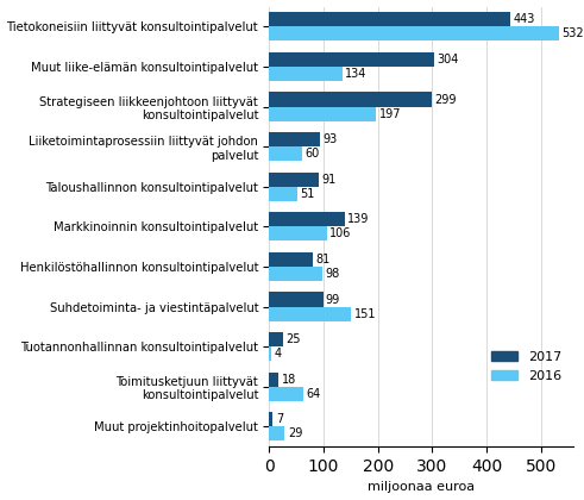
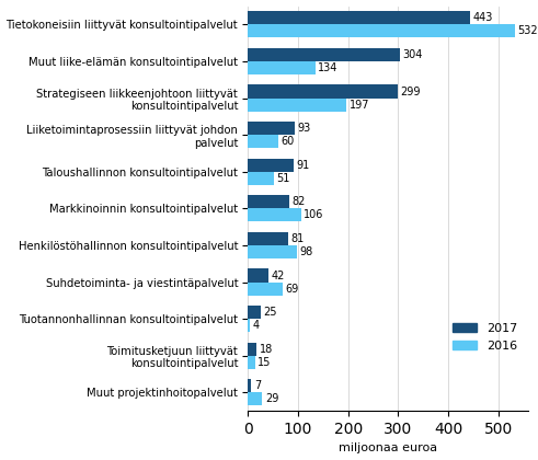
2017/Markkinoinnin konsultointipalvelut: 139 -> 82
2017/Suhdetoiminta- ja viestintäpalvelut: 99 -> 42
2016/Suhdetoiminta- ja viestintäpalvelut: 151 -> 69
2016/Toimitusketjuun liittyvät konsultointipalvelut: 64 -> 15
